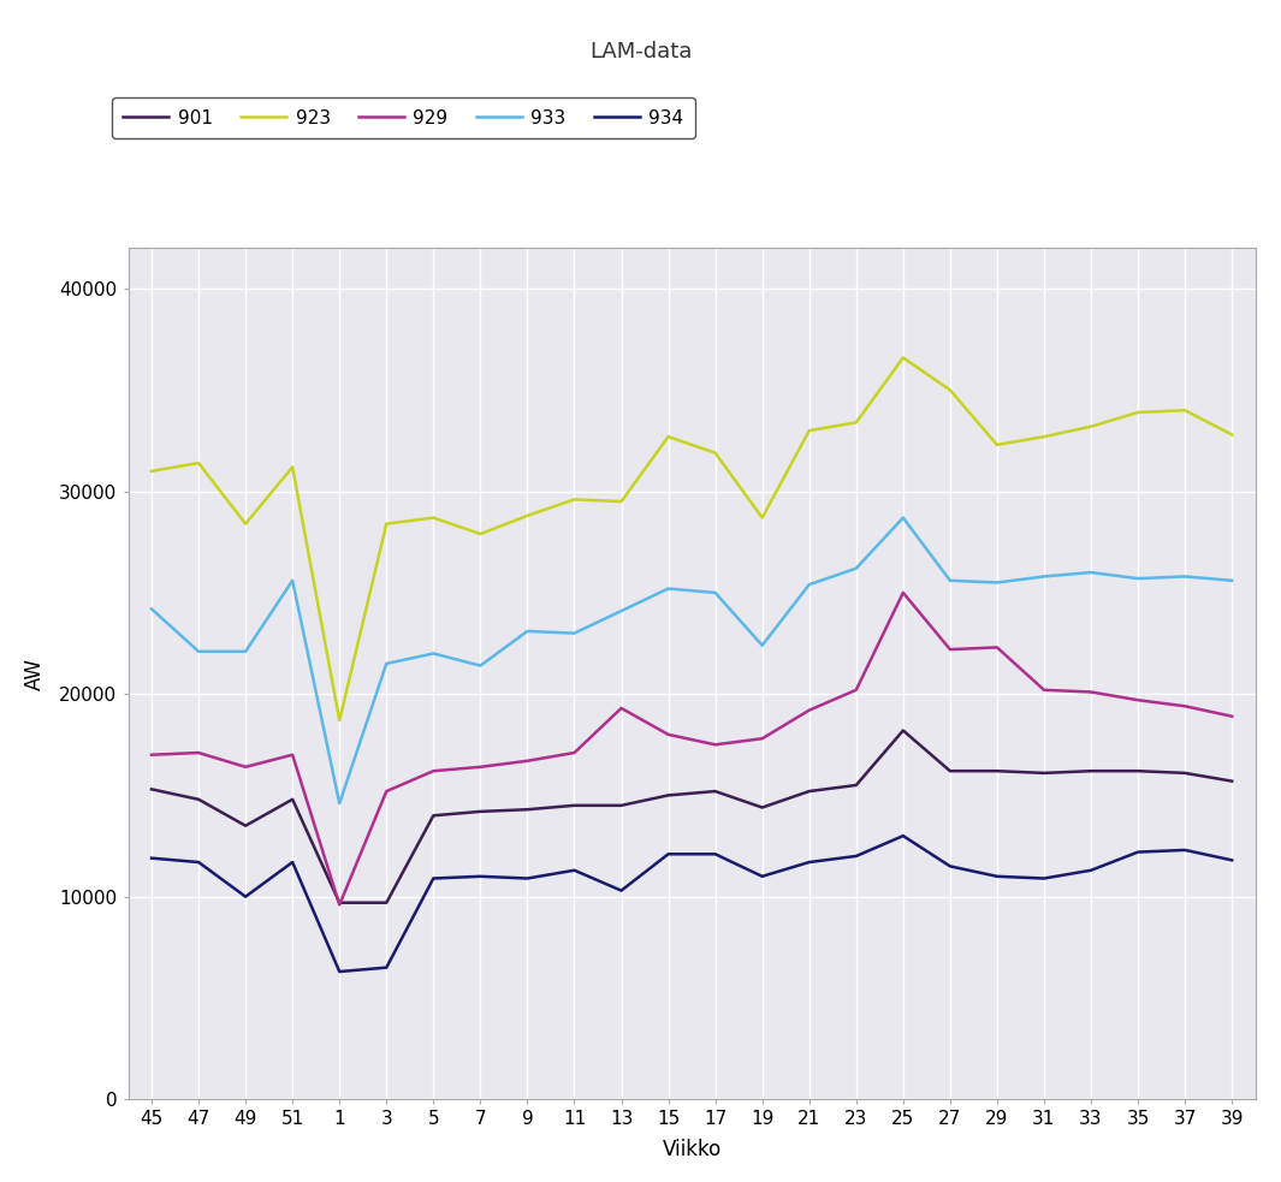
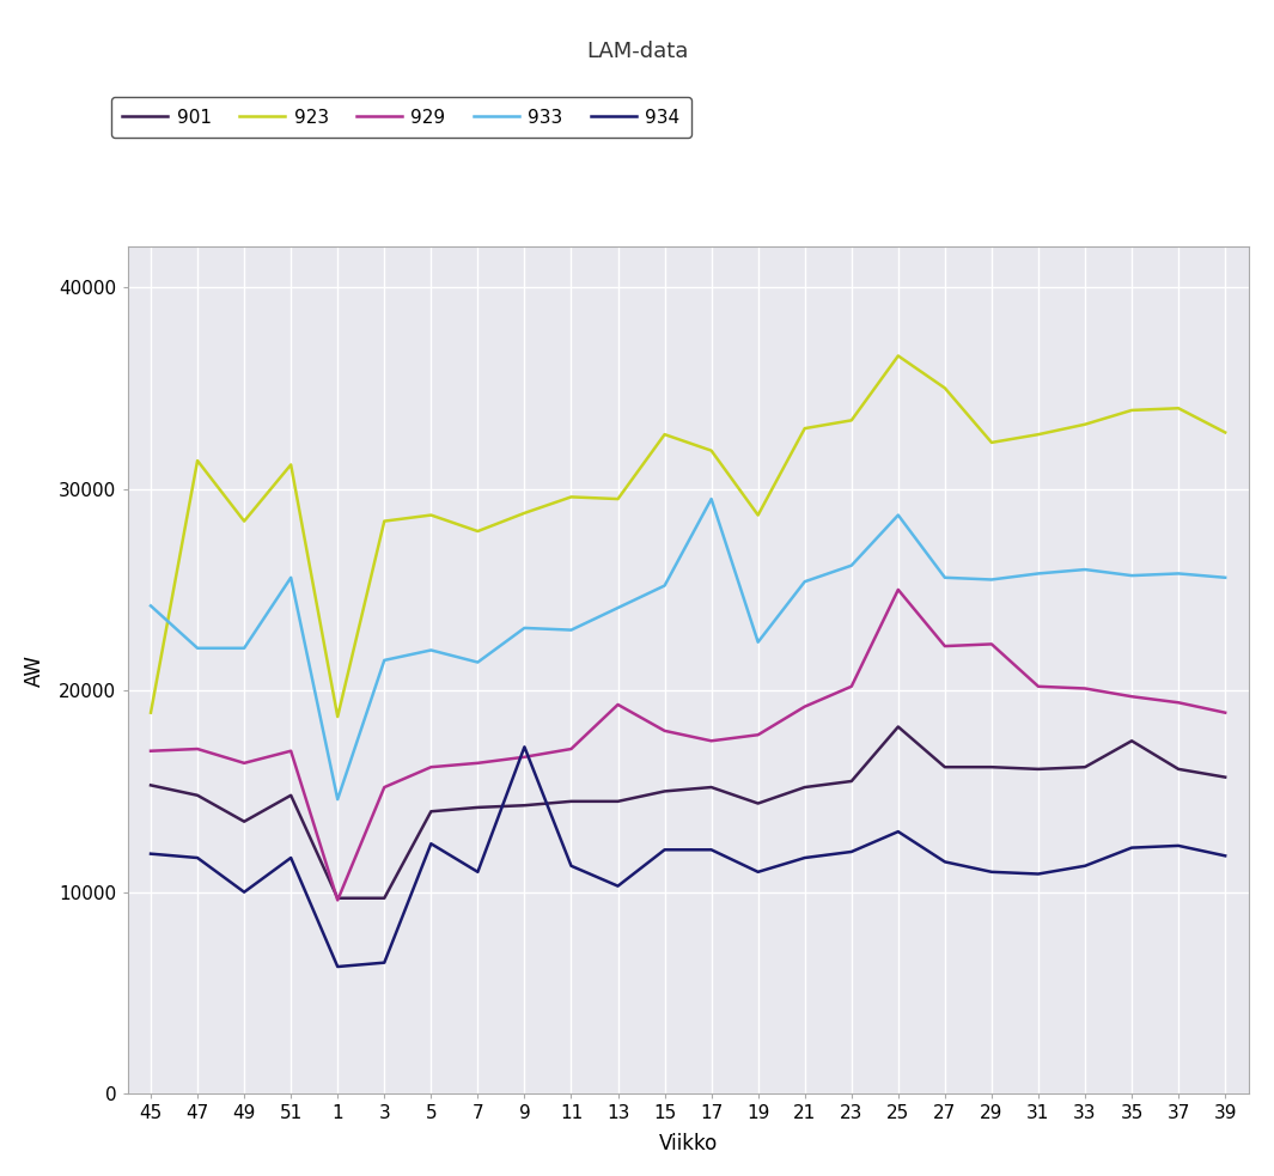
923/45: 31000 -> 18900
934/5: 10900 -> 12400
934/9: 10900 -> 17200
933/17: 25000 -> 29500
901/35: 16200 -> 17500
